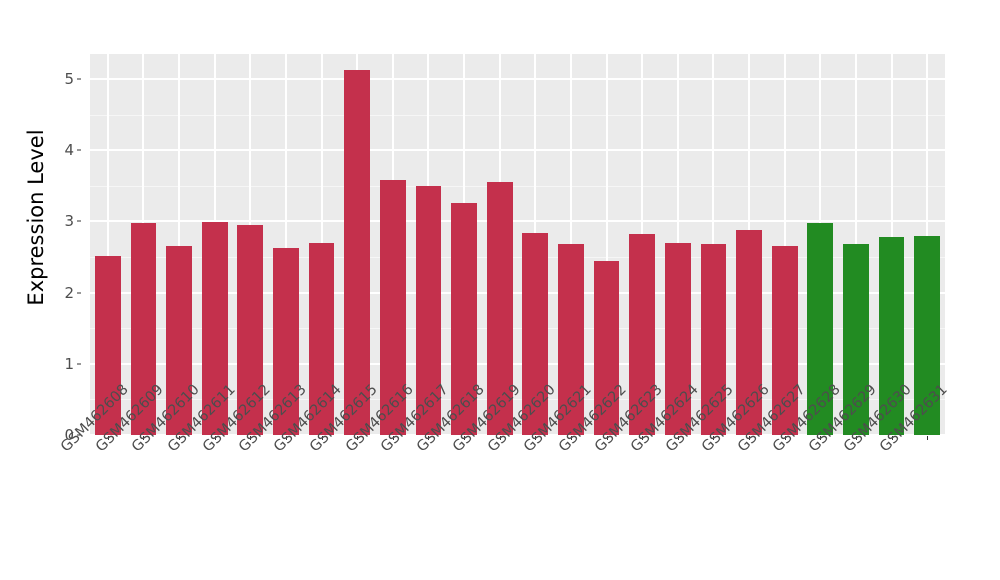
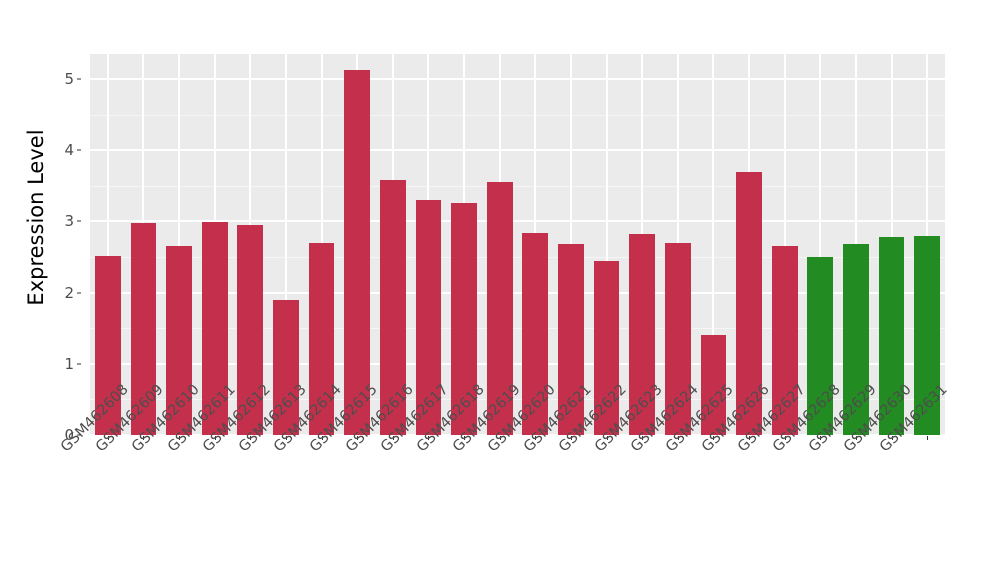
GSM462613: 2.6 -> 1.9
GSM462617: 3.5 -> 3.3
GSM462625: 2.7 -> 1.4
GSM462626: 2.9 -> 3.7
GSM462628: 3.0 -> 2.5
